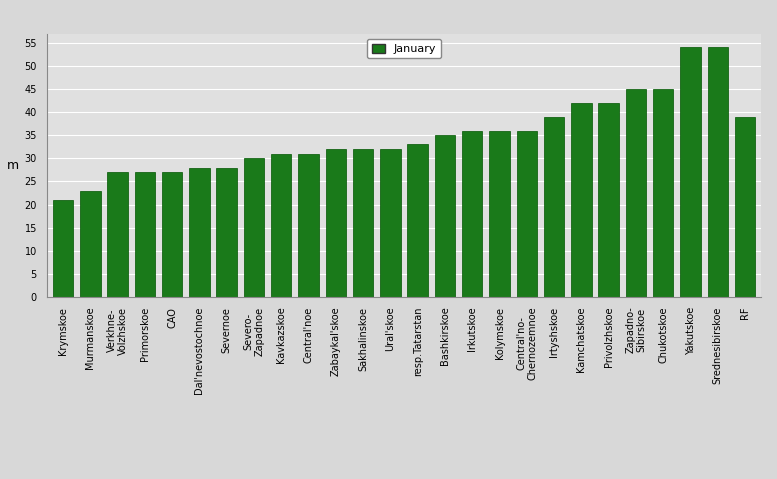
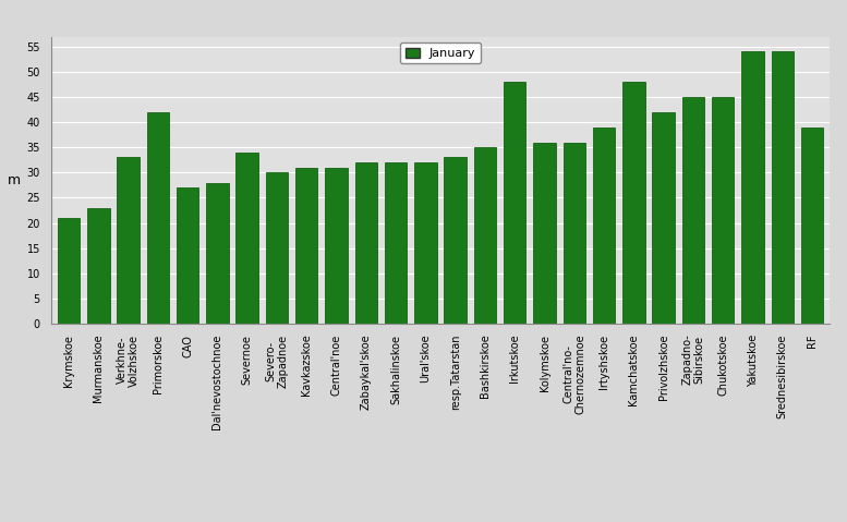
Verkhne- Volzhskoe: 27 -> 33
Primorskoe: 27 -> 42
Severnoe: 28 -> 34
Irkutskoe: 36 -> 48
Kamchatskoe: 42 -> 48
